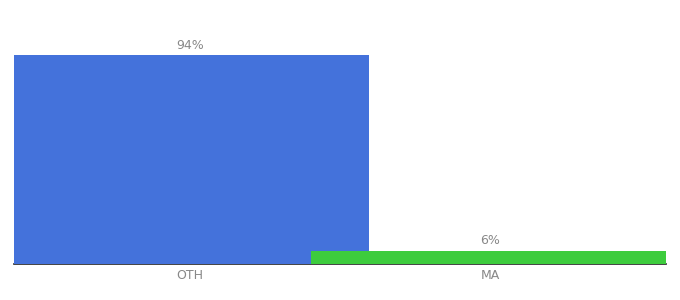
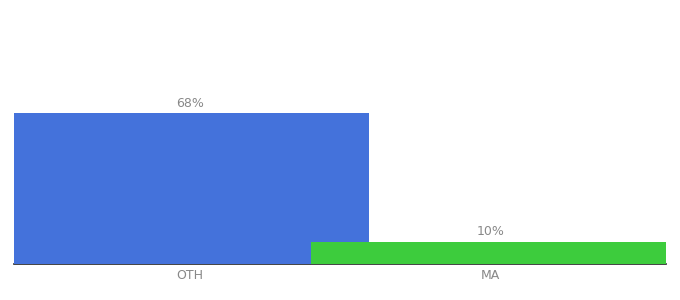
OTH: 94% -> 68%
MA: 6% -> 10%
